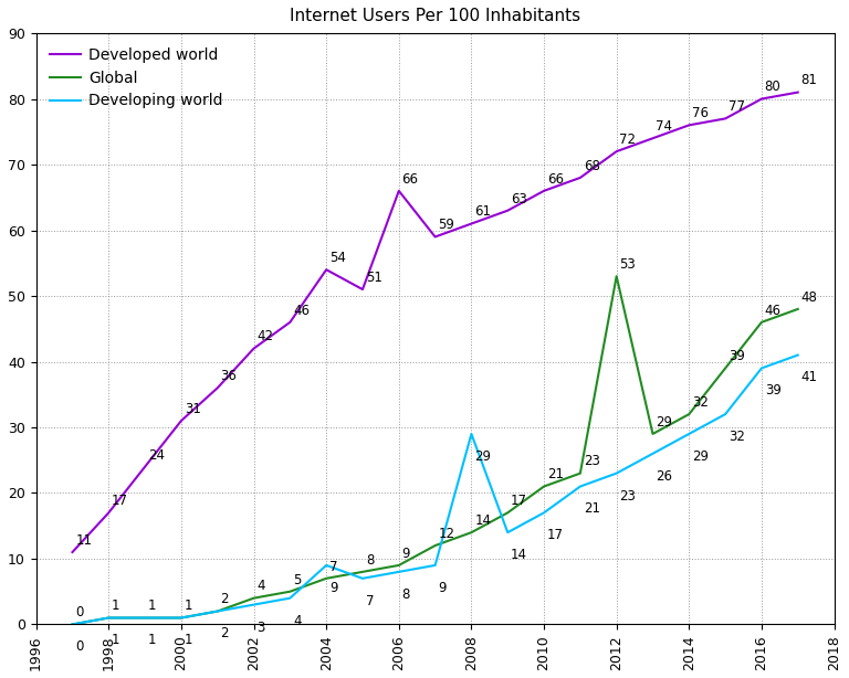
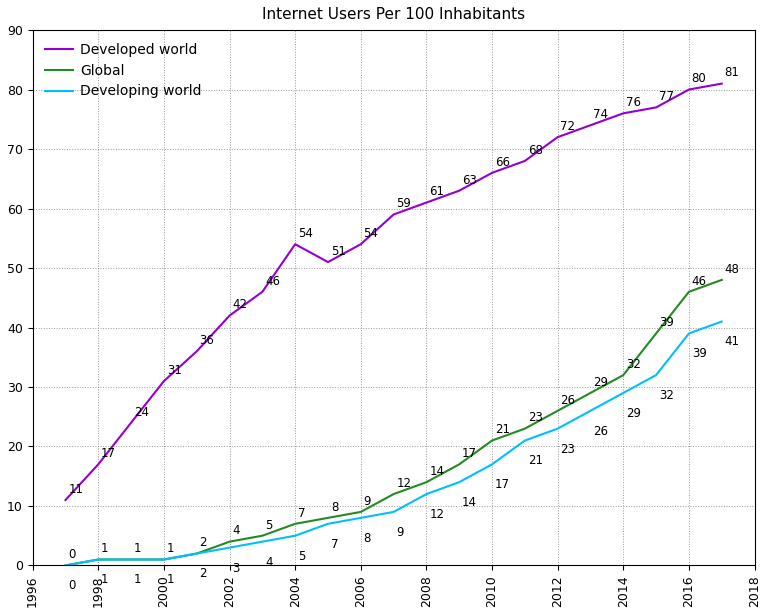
Developing world/2004: 9 -> 5
Developed world/2006: 66 -> 54
Developing world/2008: 29 -> 12
Global/2012: 53 -> 26
